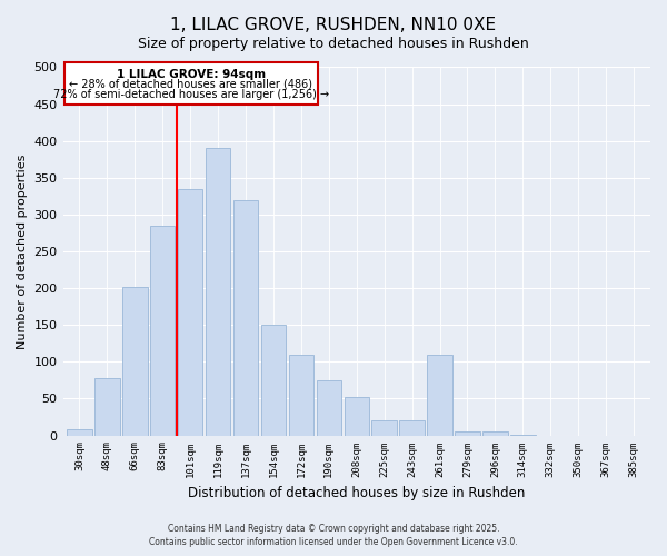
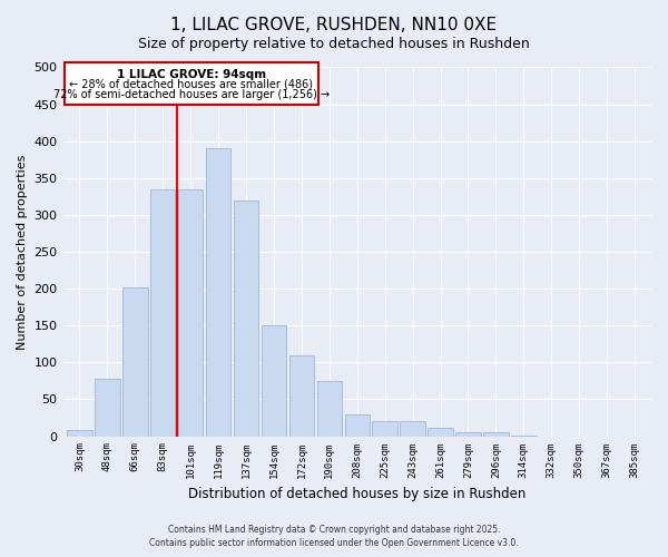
83sqm: 284 -> 335
208sqm: 52 -> 30
261sqm: 110 -> 12
